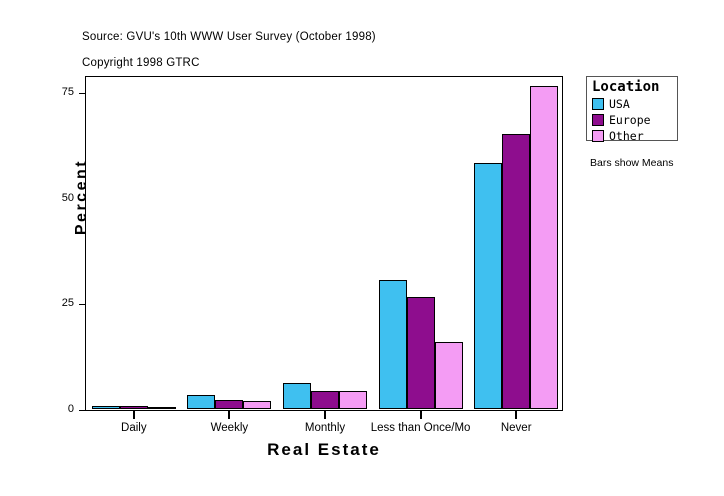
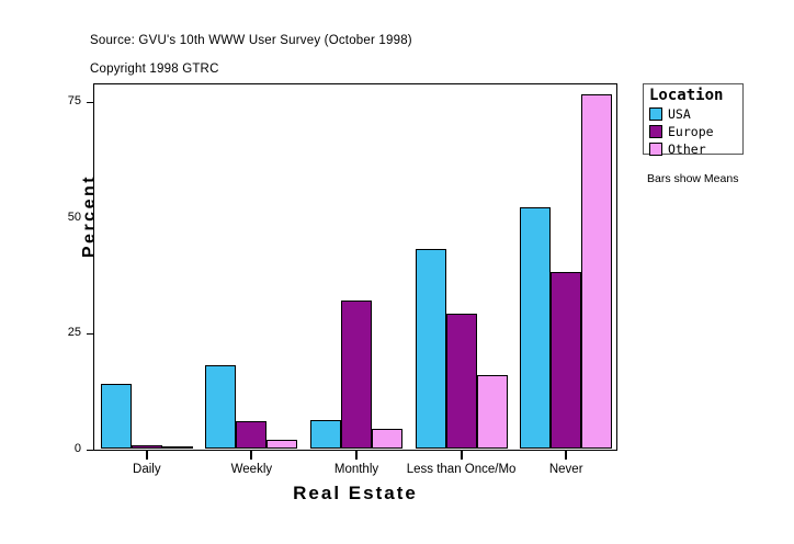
USA/Daily: 1 -> 14
USA/Weekly: 3 -> 18
Europe/Weekly: 2 -> 6
Europe/Monthly: 4 -> 32
USA/Less than Once/Mo: 30 -> 43
Europe/Less than Once/Mo: 26 -> 29
USA/Never: 58 -> 52
Europe/Never: 65 -> 38
